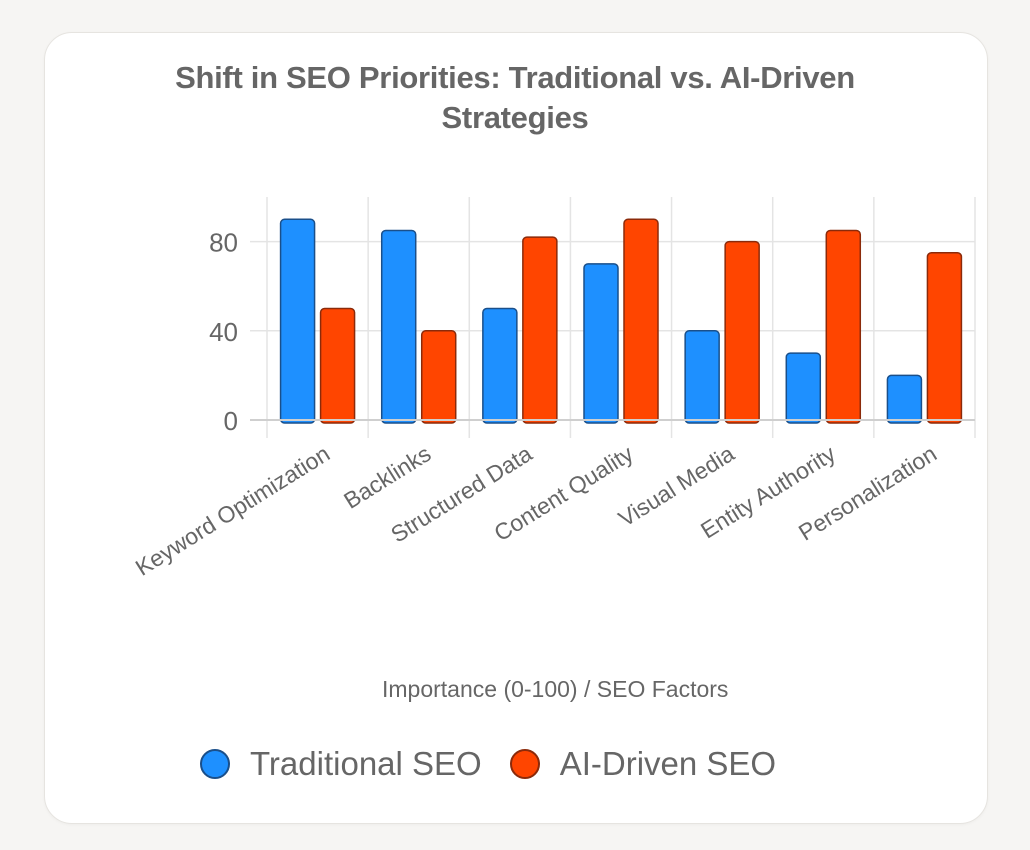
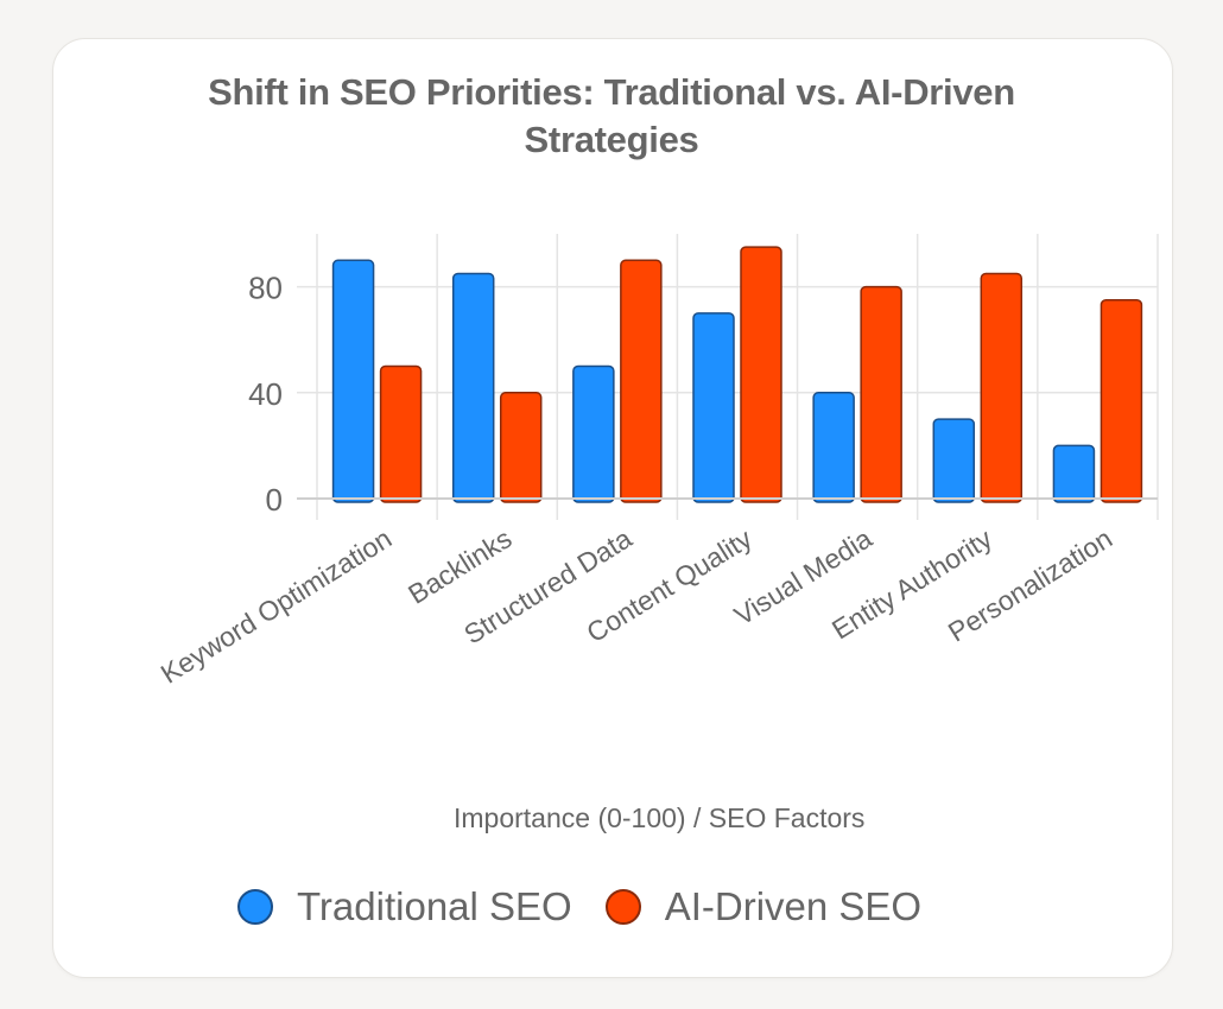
AI-Driven SEO/Structured Data: 82 -> 90
AI-Driven SEO/Content Quality: 90 -> 95
